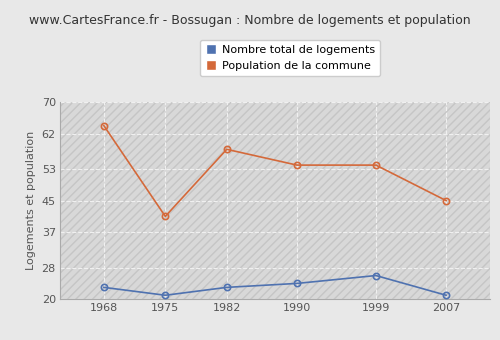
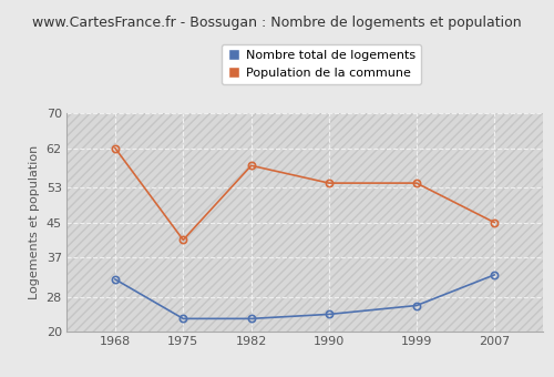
Nombre total de logements/1968: 23 -> 32
Population de la commune/1968: 64 -> 62
Nombre total de logements/1975: 21 -> 23
Nombre total de logements/2007: 21 -> 33
